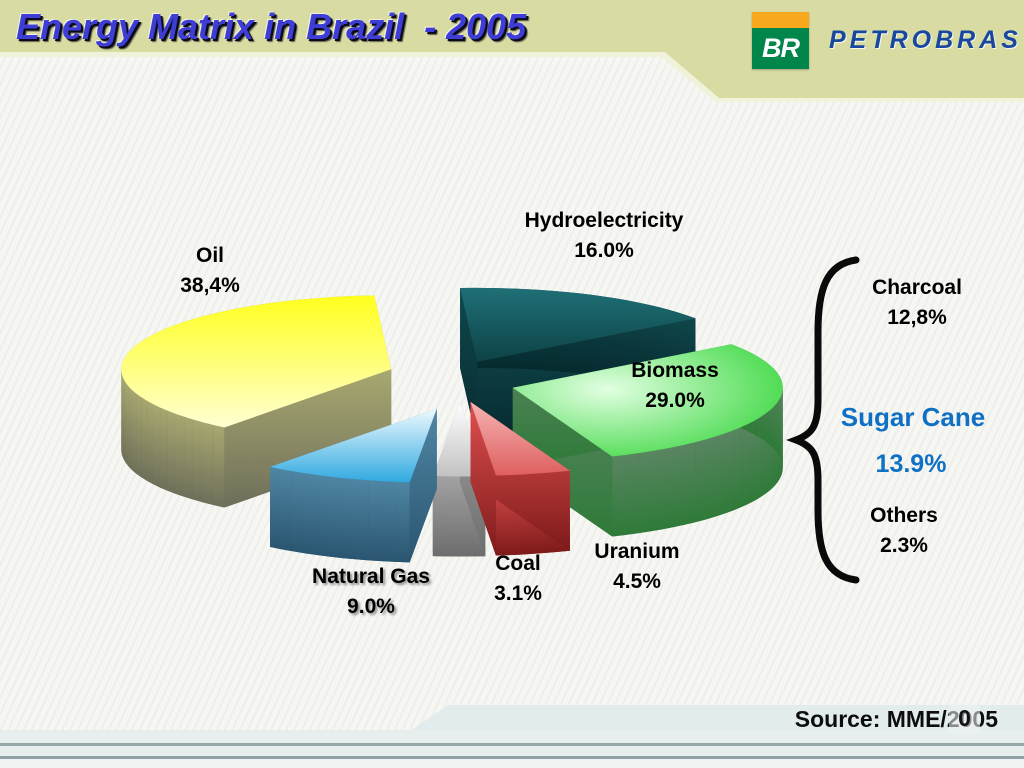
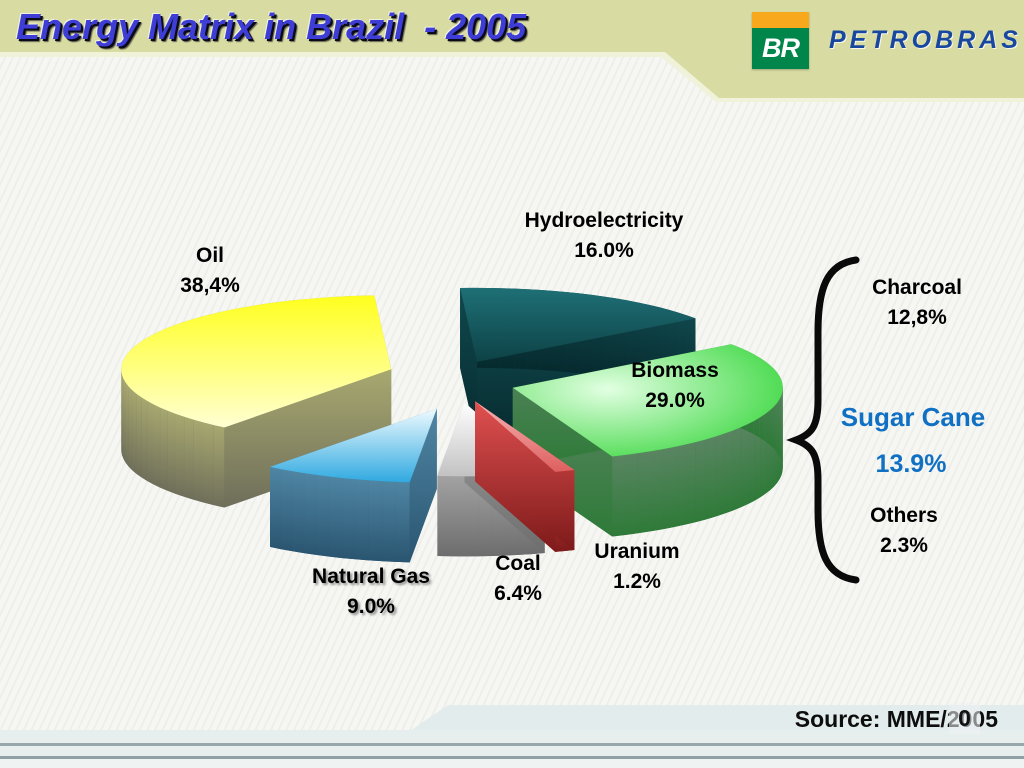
Coal: 3.1% -> 6.4%
Uranium: 4.5% -> 1.2%
